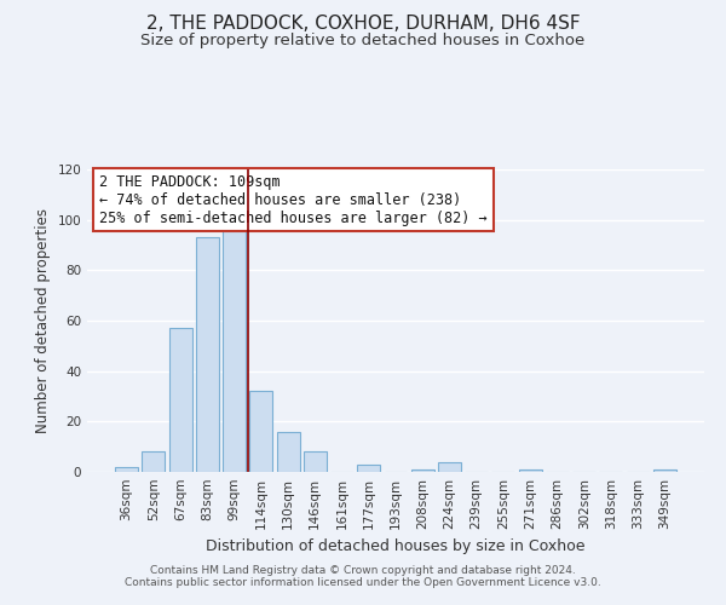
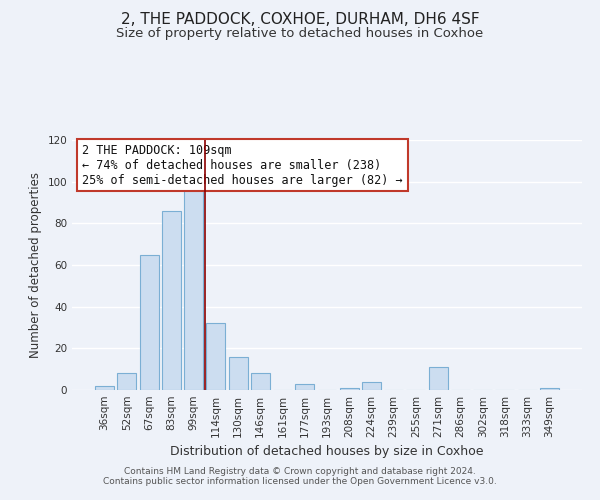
67sqm: 57 -> 65
83sqm: 93 -> 86
271sqm: 1 -> 11
